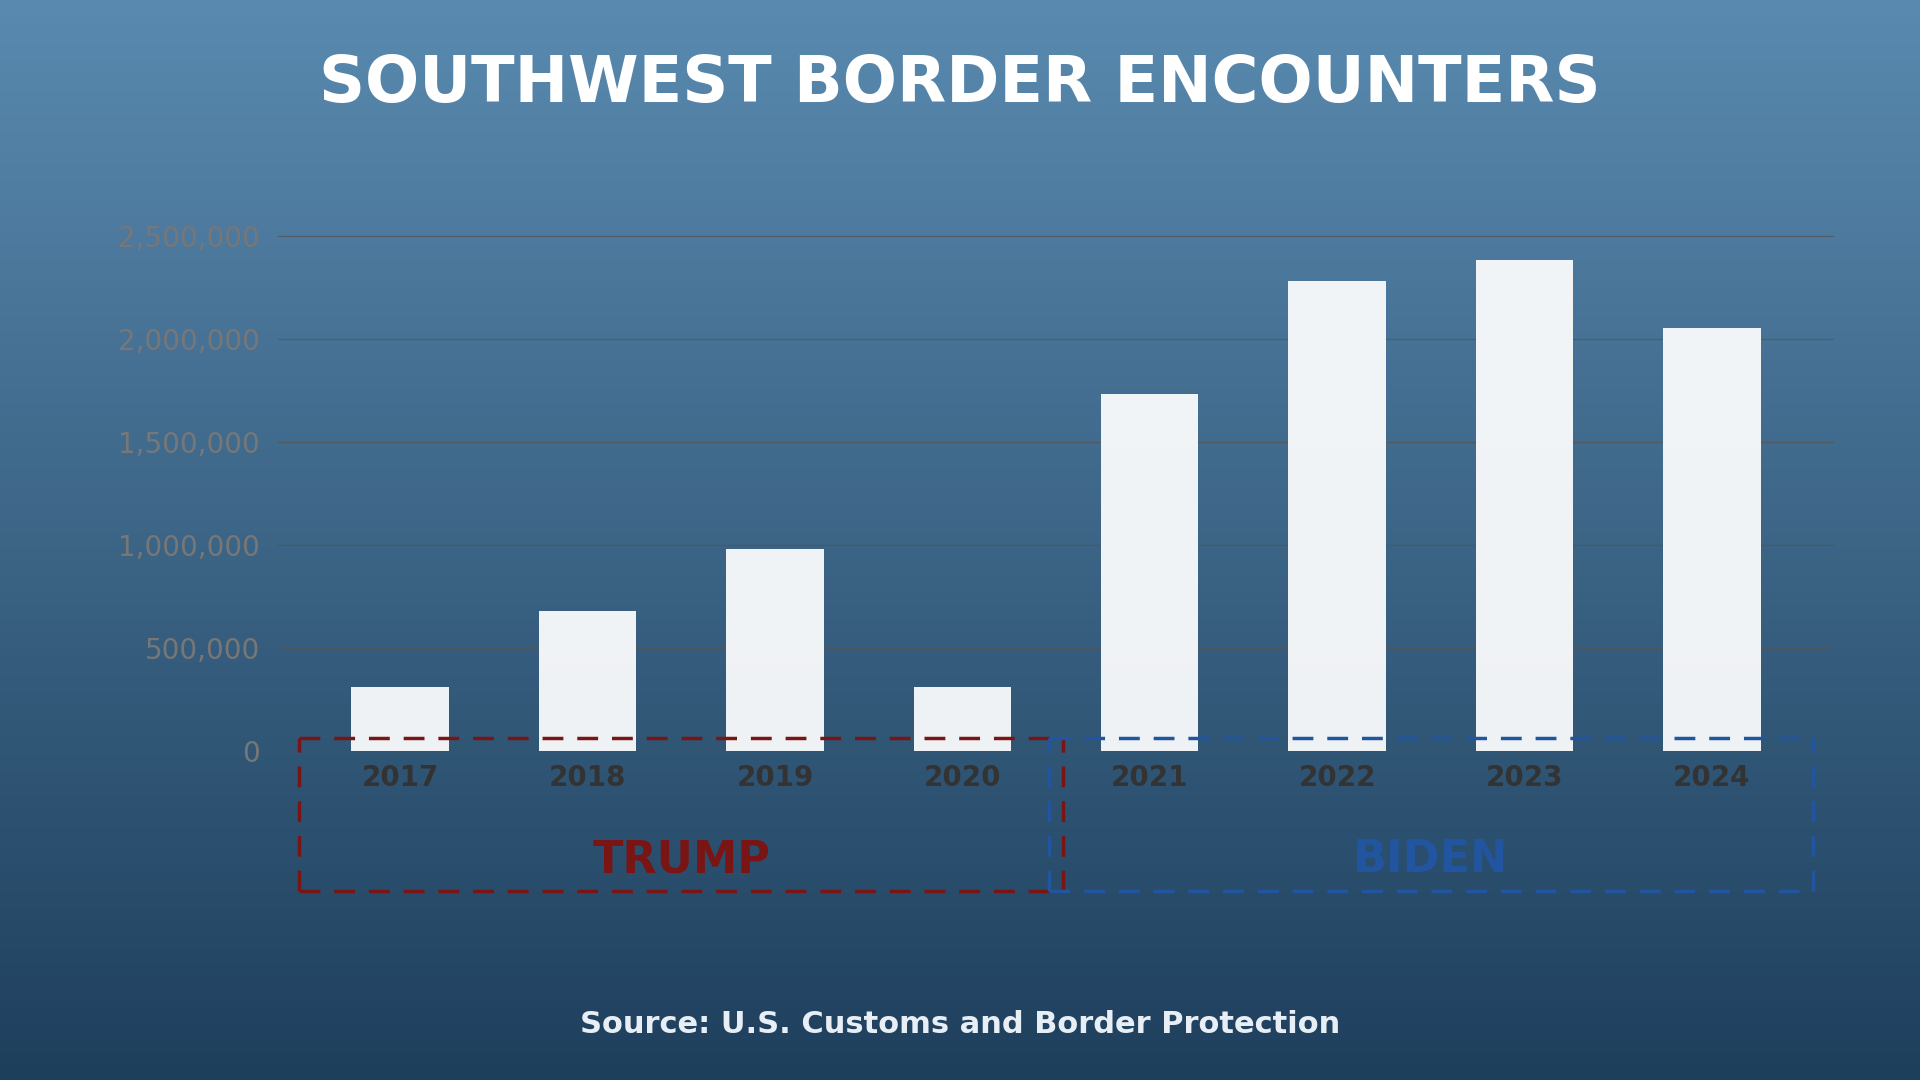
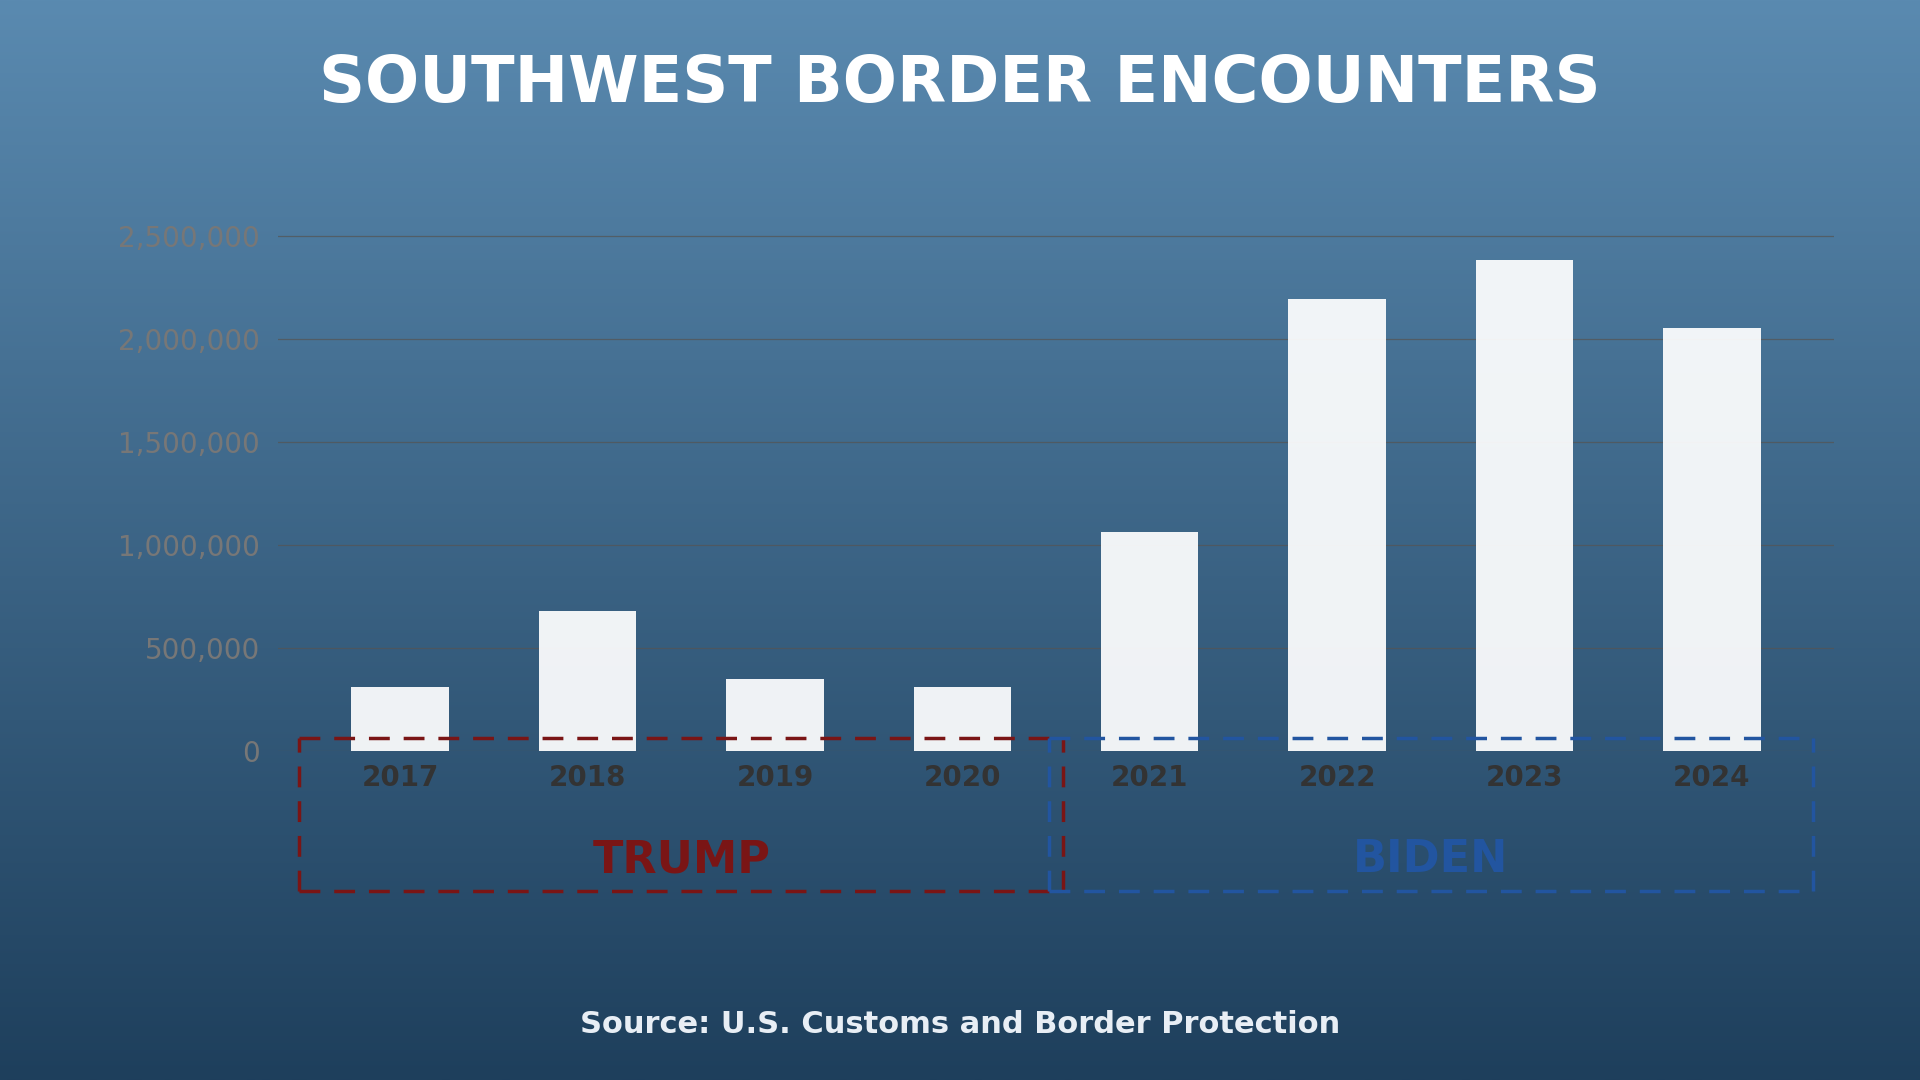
2019: 980,000 -> 350,000
2021: 1,730,000 -> 1,060,000
2022: 2,280,000 -> 2,190,000
